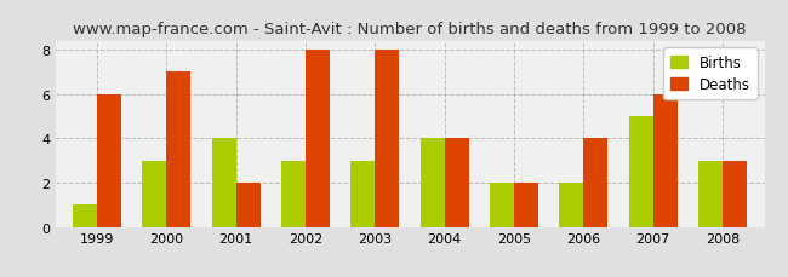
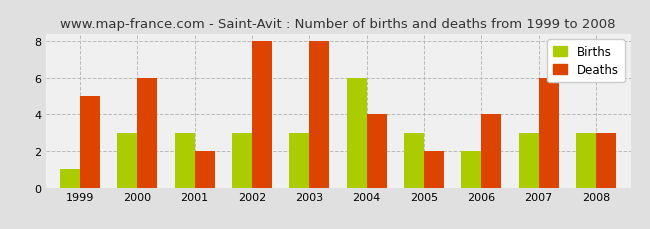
Deaths/1999: 6 -> 5
Deaths/2000: 7 -> 6
Births/2001: 4 -> 3
Births/2004: 4 -> 6
Births/2005: 2 -> 3
Births/2007: 5 -> 3
